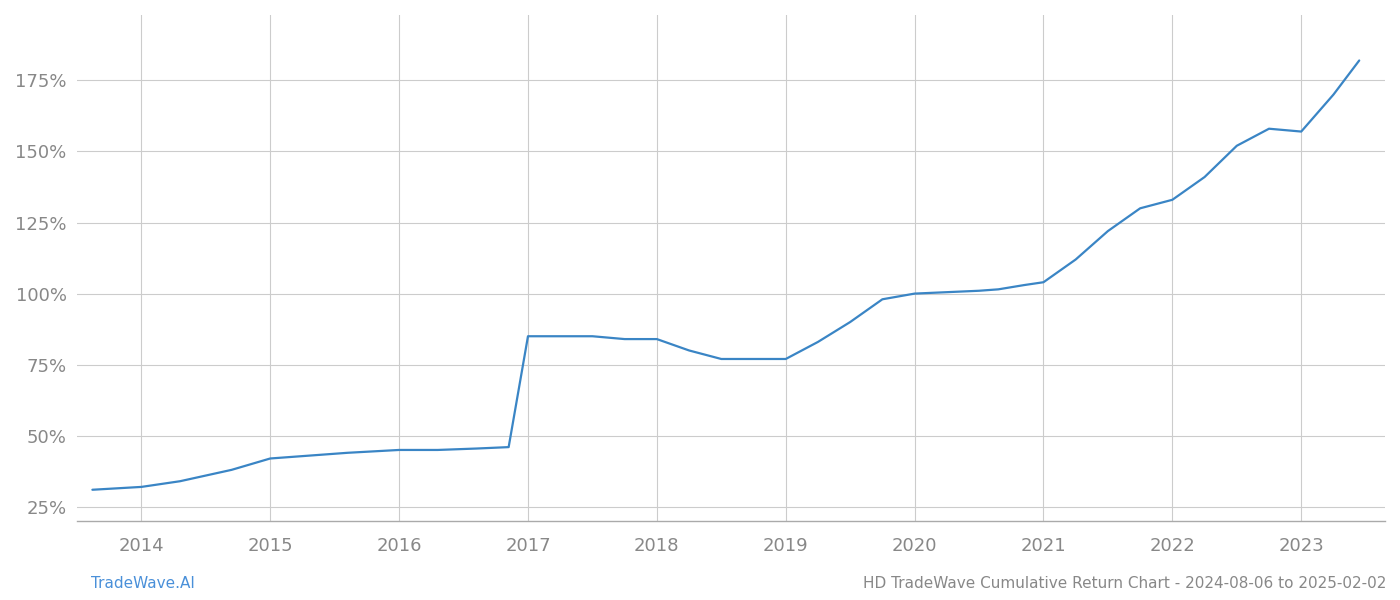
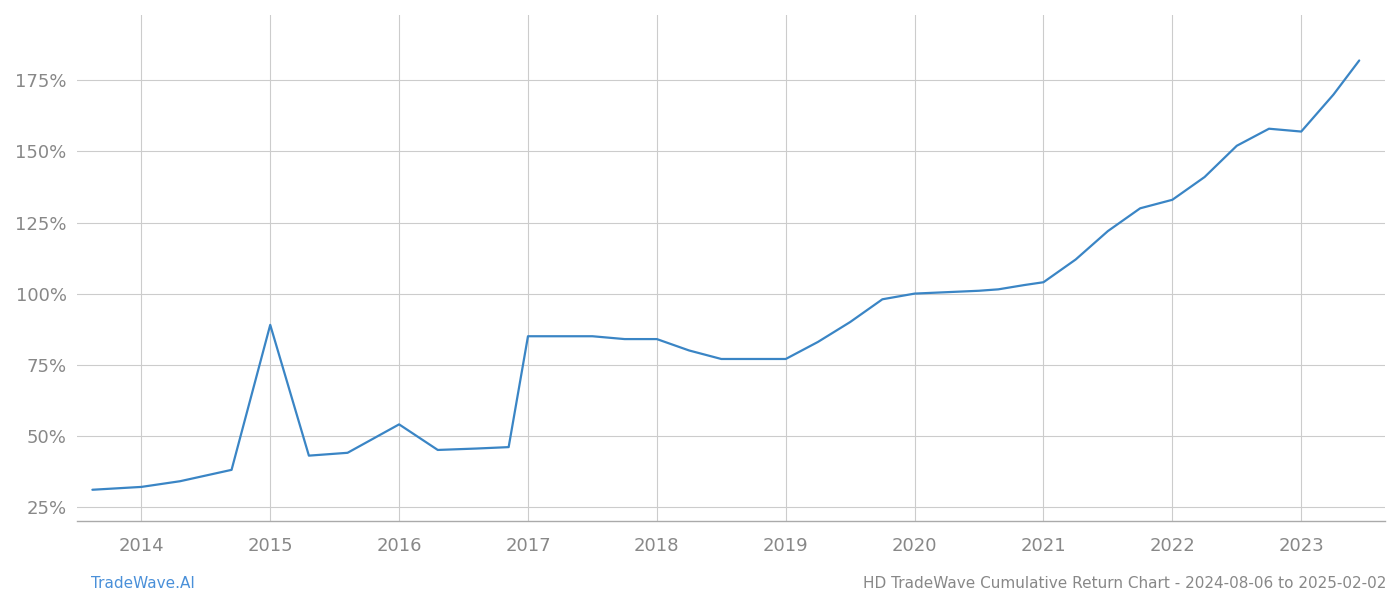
2015: 42.0% -> 89.0%
2016: 45.0% -> 54.0%
